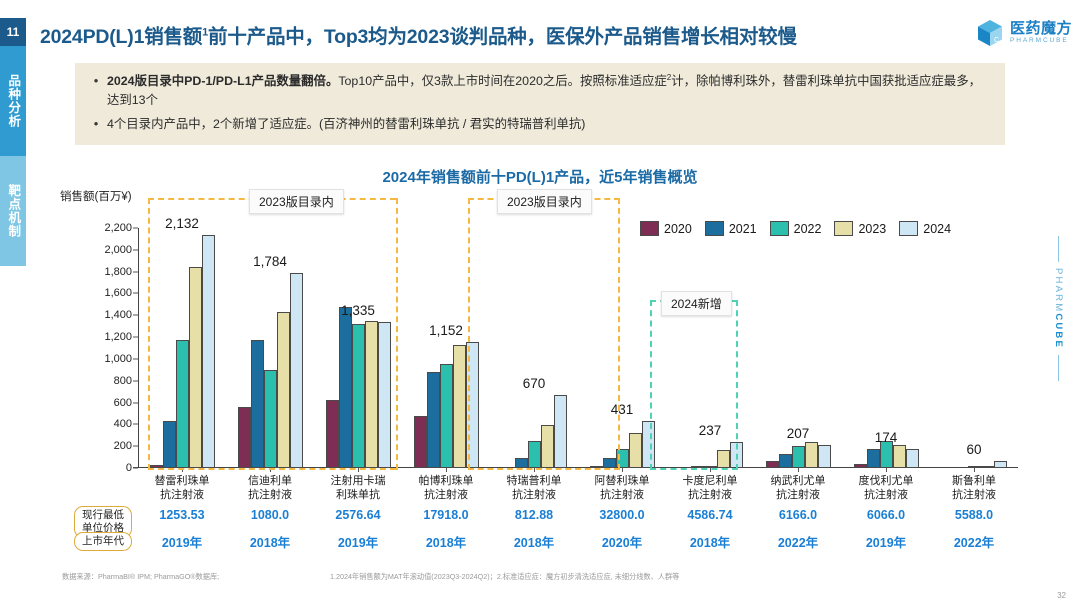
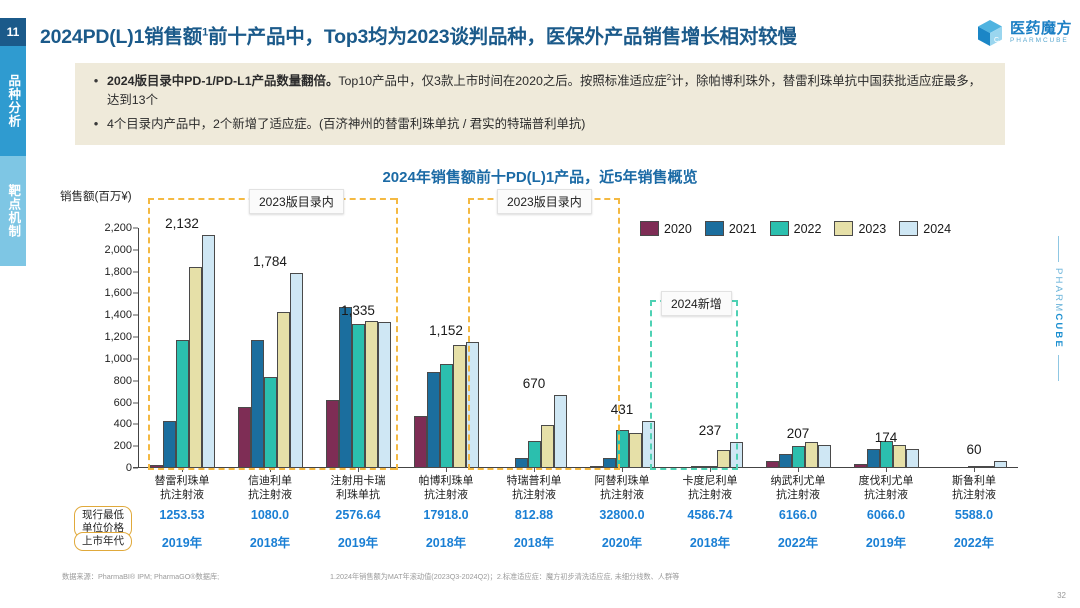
2022/信迪利单 抗注射液: 900 -> 830
2022/阿替利珠单 抗注射液: 180 -> 350
